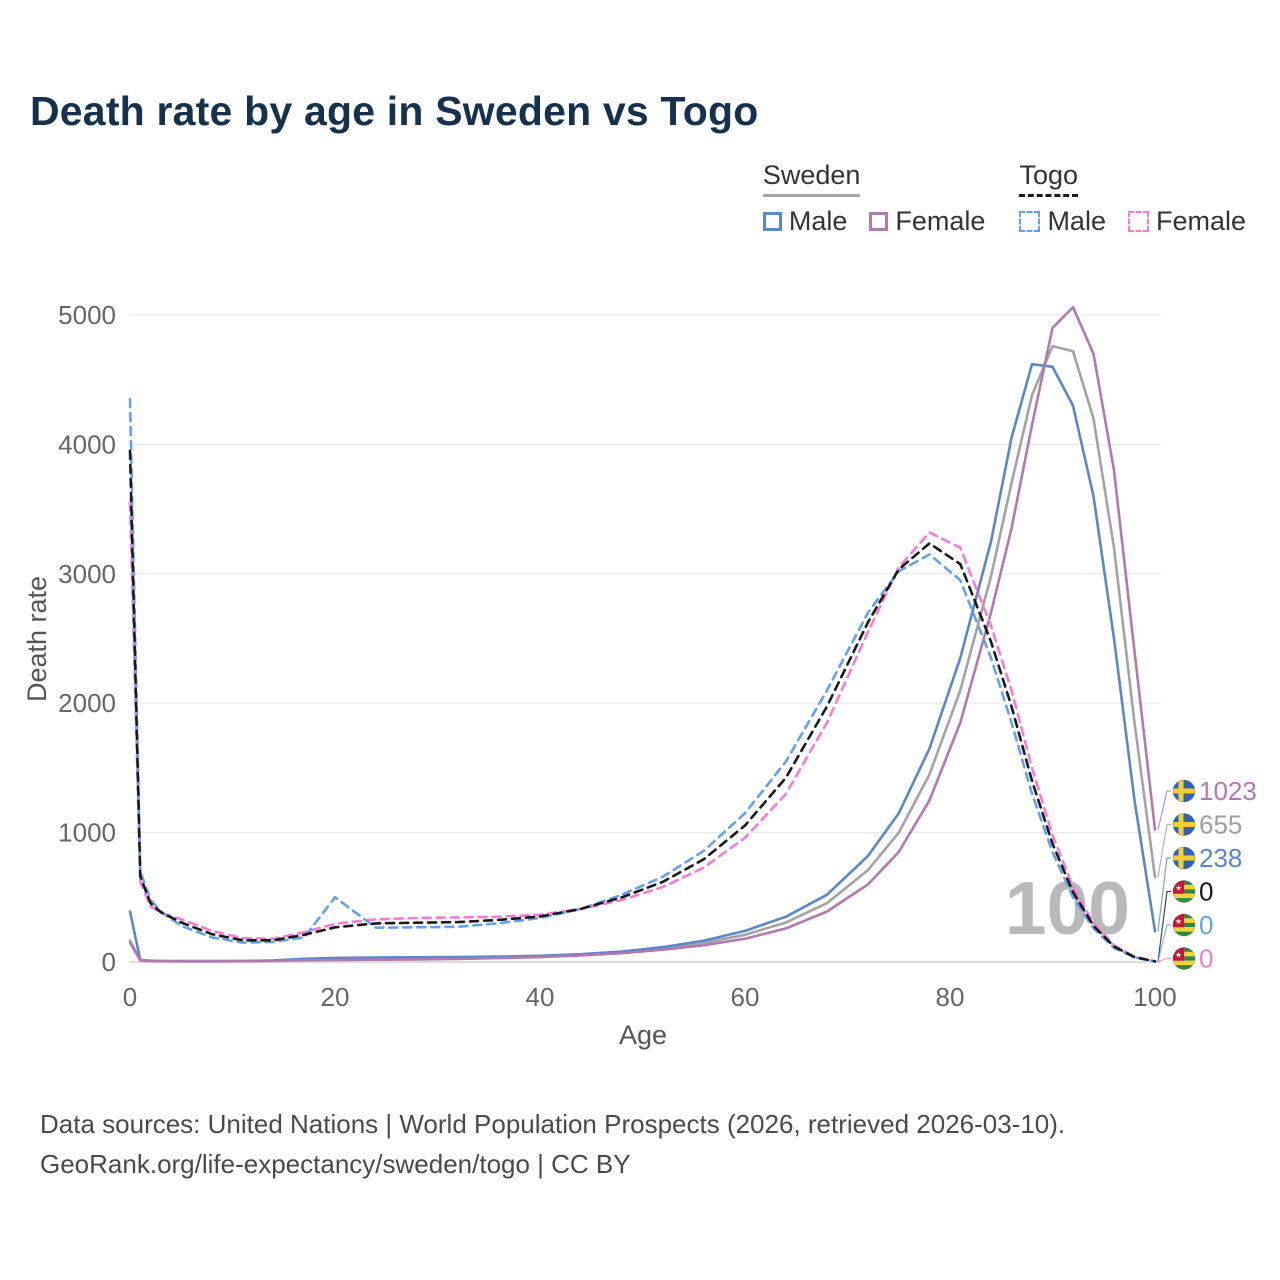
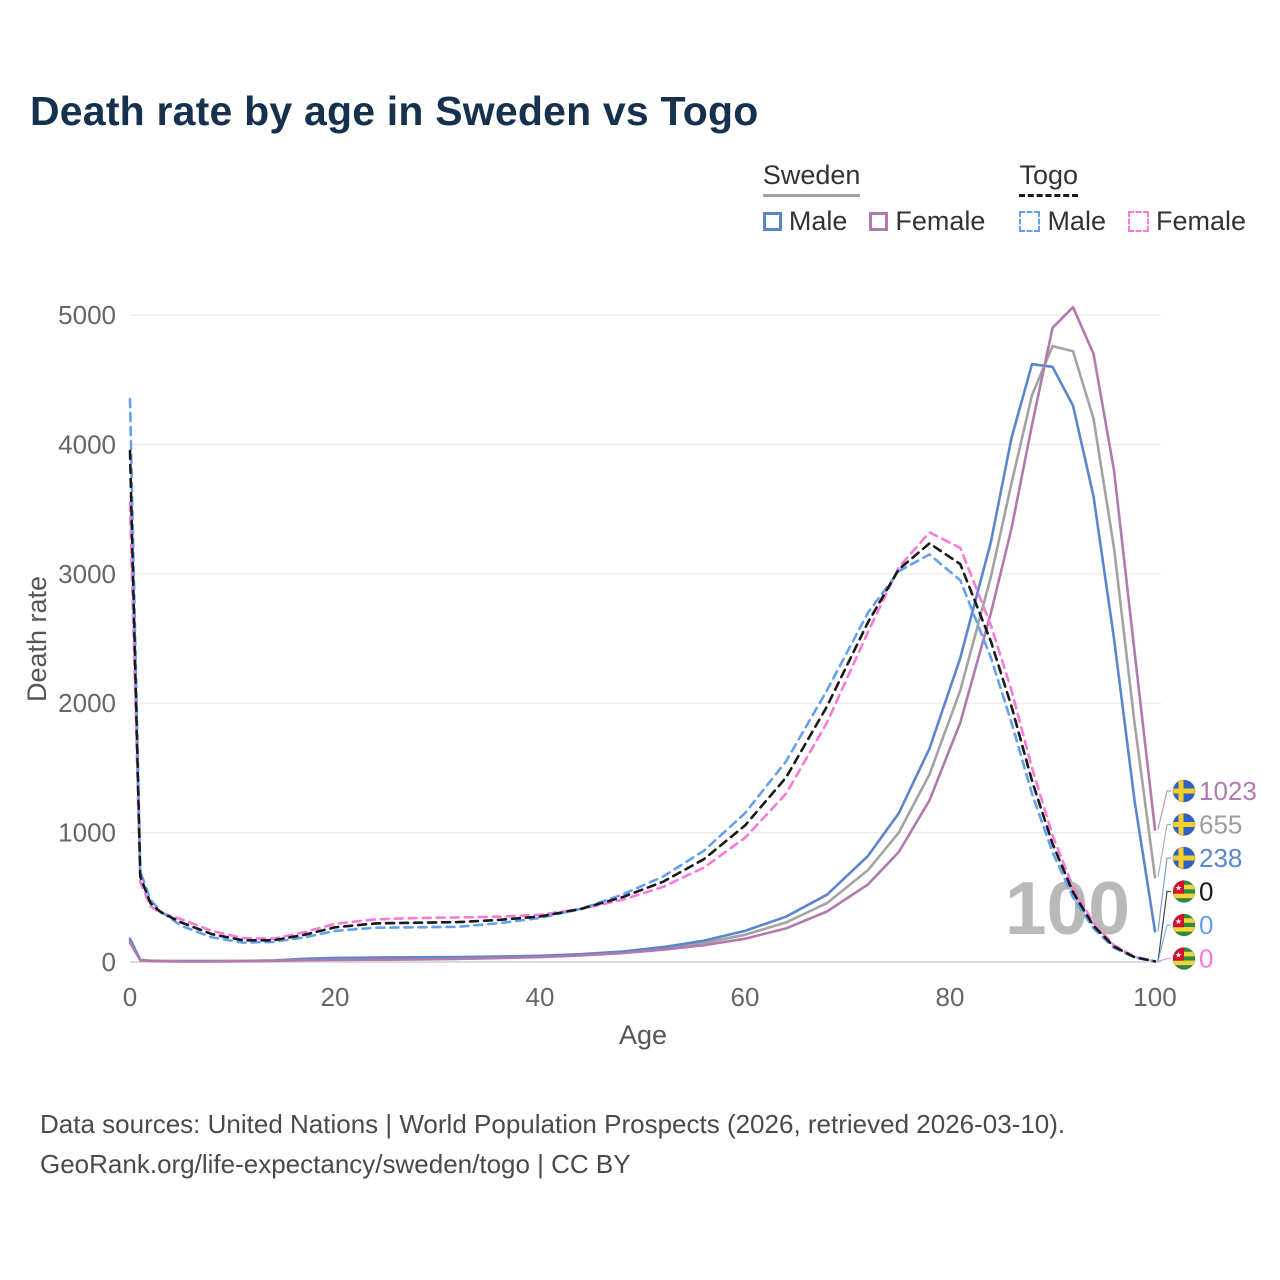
Sweden Male/0: 390 -> 180
Togo Male/20: 500 -> 240
